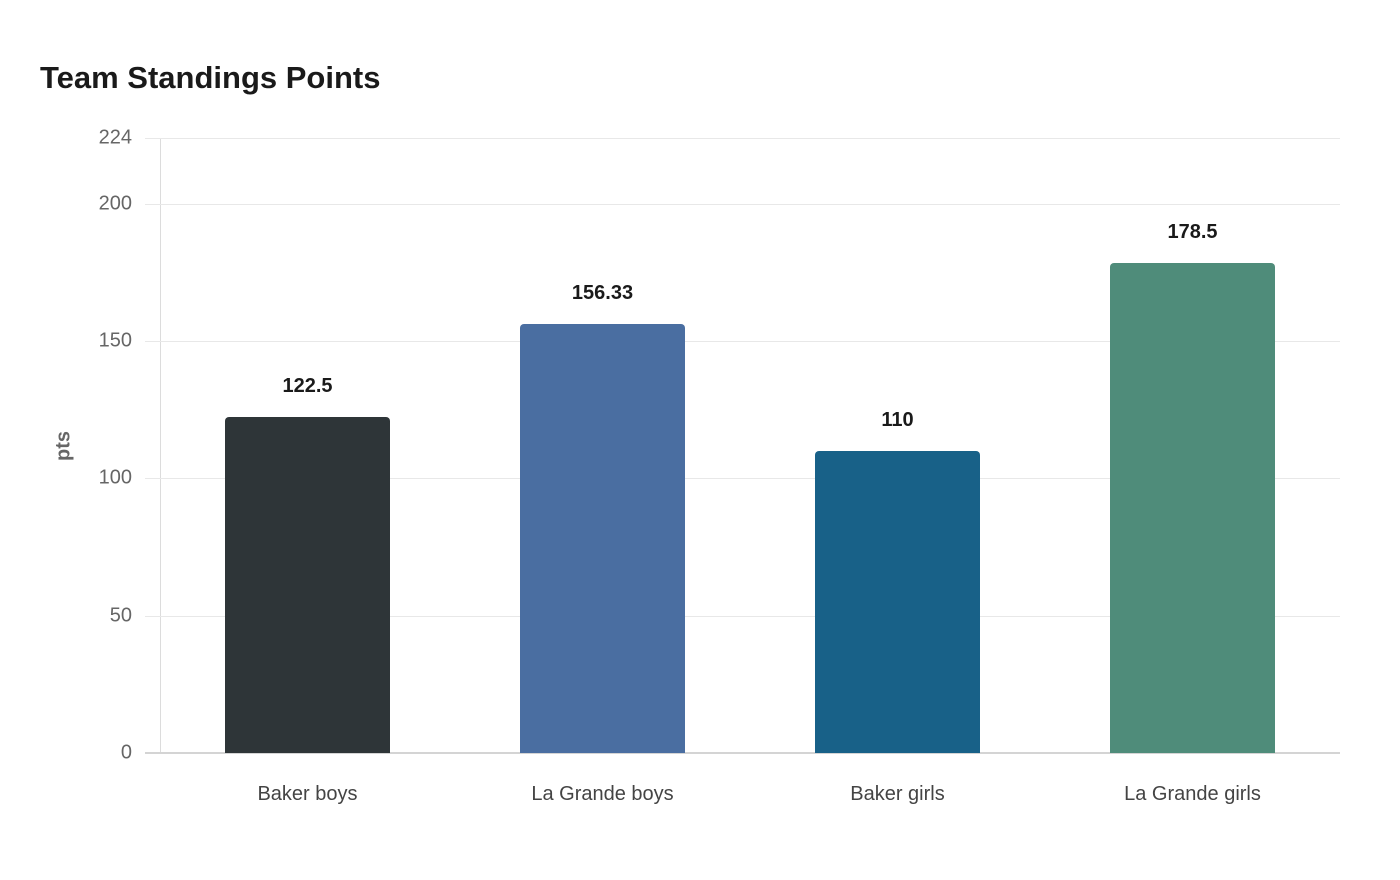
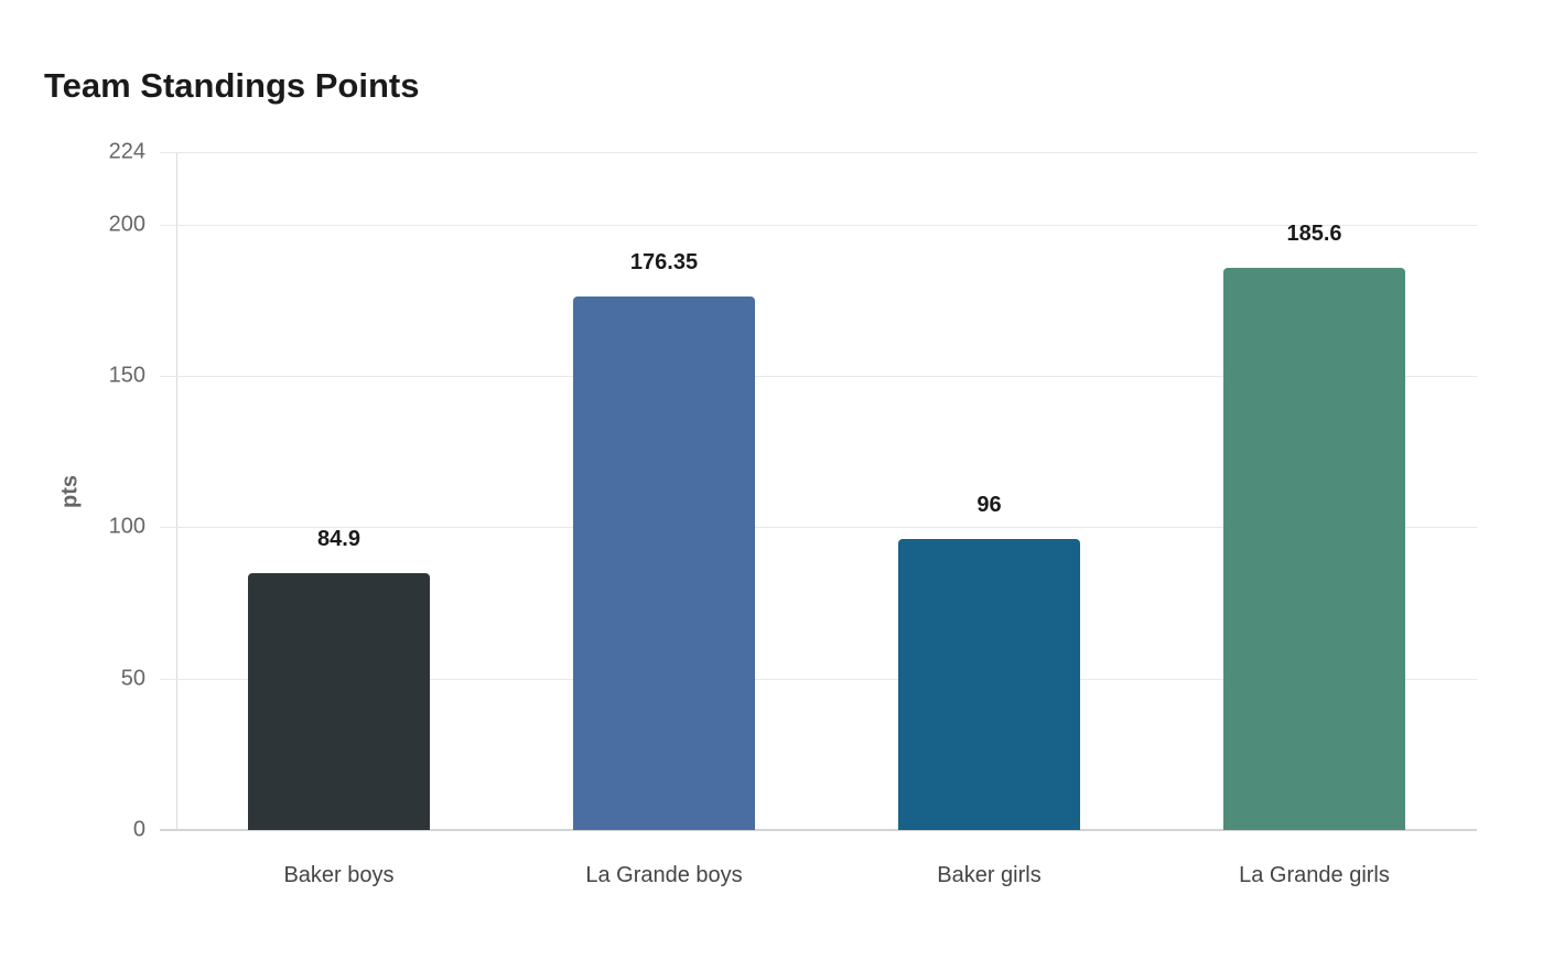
Baker boys: 122.5 -> 84.9
La Grande boys: 156.33 -> 176.35
Baker girls: 110 -> 96
La Grande girls: 178.5 -> 185.6
